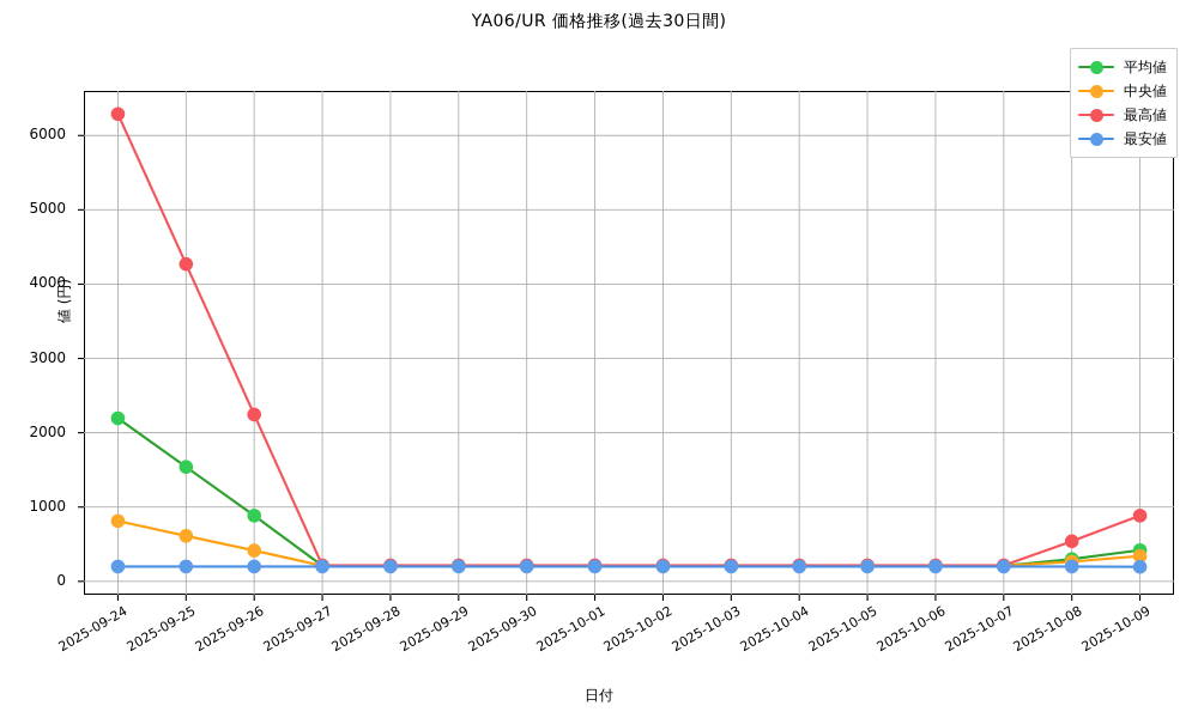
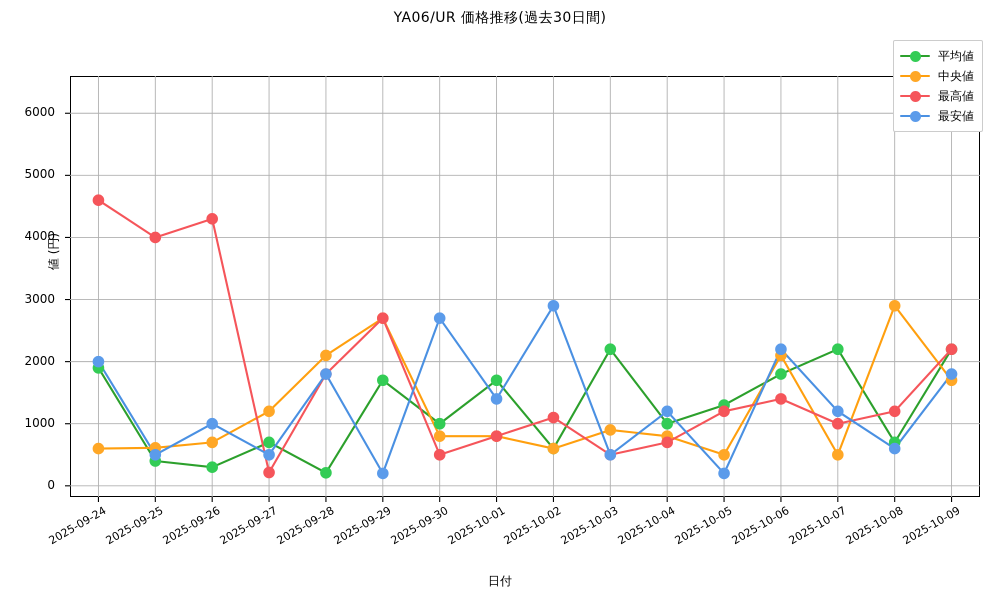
平均値/2025-09-24: 2200 -> 1900
中央値/2025-09-24: 800 -> 600
最高値/2025-09-24: 6300 -> 4600
最安値/2025-09-24: 200 -> 2000
平均値/2025-09-25: 1500 -> 400
最高値/2025-09-25: 4300 -> 4000
最安値/2025-09-25: 200 -> 500
平均値/2025-09-26: 900 -> 300
中央値/2025-09-26: 400 -> 700
最高値/2025-09-26: 2200 -> 4300
最安値/2025-09-26: 200 -> 1000
平均値/2025-09-27: 200 -> 700
中央値/2025-09-27: 200 -> 1200
最安値/2025-09-27: 200 -> 500
中央値/2025-09-28: 200 -> 2100
最高値/2025-09-28: 200 -> 1800
最安値/2025-09-28: 200 -> 1800
平均値/2025-09-29: 200 -> 1700
中央値/2025-09-29: 200 -> 2700
最高値/2025-09-29: 200 -> 2700
平均値/2025-09-30: 200 -> 1000
中央値/2025-09-30: 200 -> 800
最高値/2025-09-30: 200 -> 500
最安値/2025-09-30: 200 -> 2700
平均値/2025-10-01: 200 -> 1700
中央値/2025-10-01: 200 -> 800
最高値/2025-10-01: 200 -> 800
最安値/2025-10-01: 200 -> 1400
平均値/2025-10-02: 200 -> 600
中央値/2025-10-02: 200 -> 600
最高値/2025-10-02: 200 -> 1100
最安値/2025-10-02: 200 -> 2900
平均値/2025-10-03: 200 -> 2200
中央値/2025-10-03: 200 -> 900
最高値/2025-10-03: 200 -> 500
最安値/2025-10-03: 200 -> 500
平均値/2025-10-04: 200 -> 1000
中央値/2025-10-04: 200 -> 800
最高値/2025-10-04: 200 -> 700
最安値/2025-10-04: 200 -> 1200
平均値/2025-10-05: 200 -> 1300
中央値/2025-10-05: 200 -> 500
最高値/2025-10-05: 200 -> 1200
平均値/2025-10-06: 200 -> 1800
中央値/2025-10-06: 200 -> 2100
最高値/2025-10-06: 200 -> 1400
最安値/2025-10-06: 200 -> 2200
平均値/2025-10-07: 200 -> 2200
中央値/2025-10-07: 200 -> 500
最高値/2025-10-07: 200 -> 1000
最安値/2025-10-07: 200 -> 1200
平均値/2025-10-08: 300 -> 700
中央値/2025-10-08: 300 -> 2900
最高値/2025-10-08: 500 -> 1200
最安値/2025-10-08: 200 -> 600
平均値/2025-10-09: 400 -> 2200
中央値/2025-10-09: 300 -> 1700
最高値/2025-10-09: 900 -> 2200
最安値/2025-10-09: 200 -> 1800
